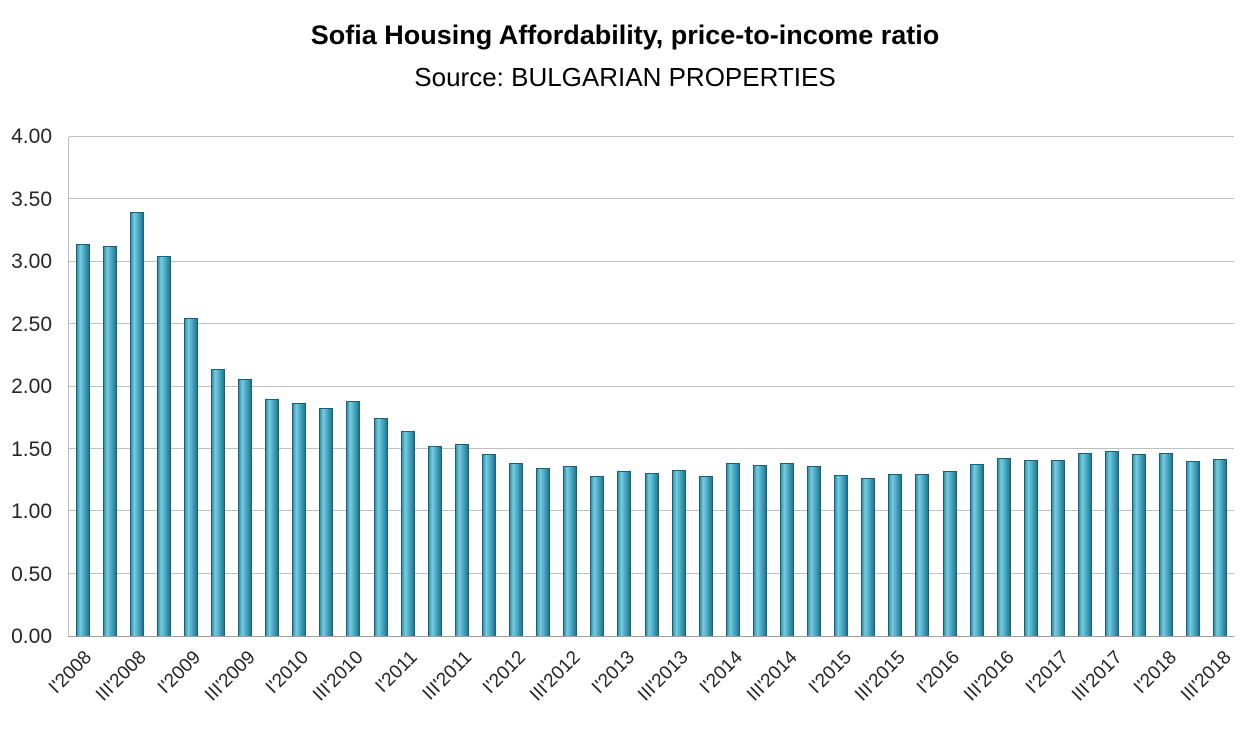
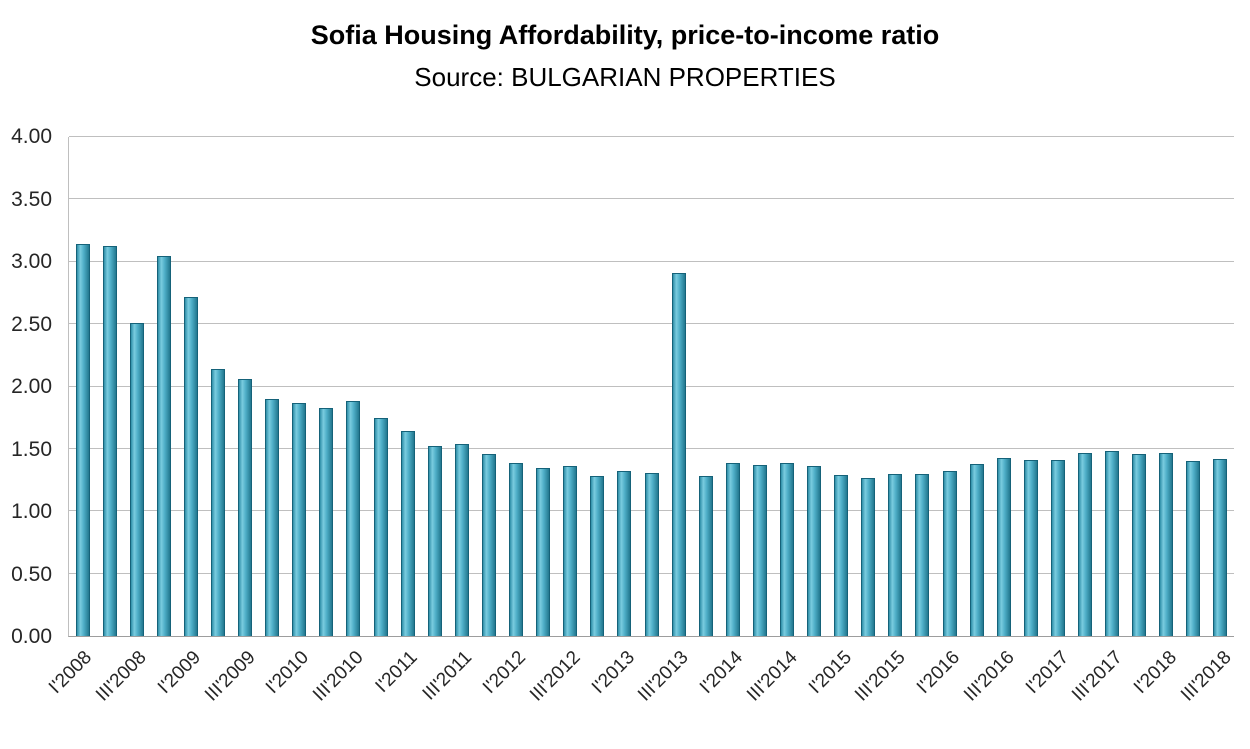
III'2008: 3.40 -> 2.51
I'2009: 2.55 -> 2.72
III'2013: 1.33 -> 2.91
